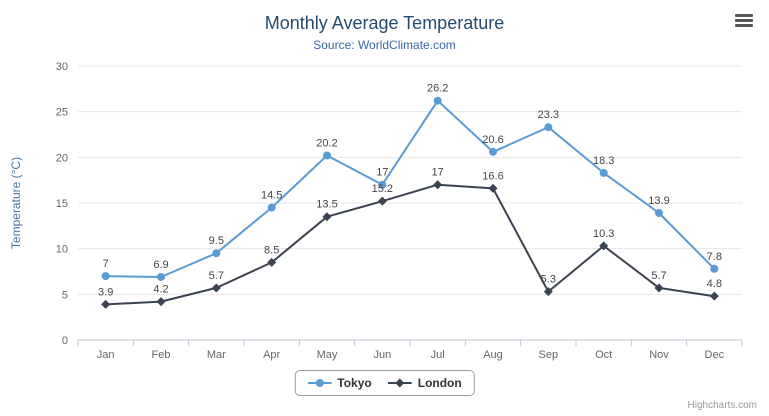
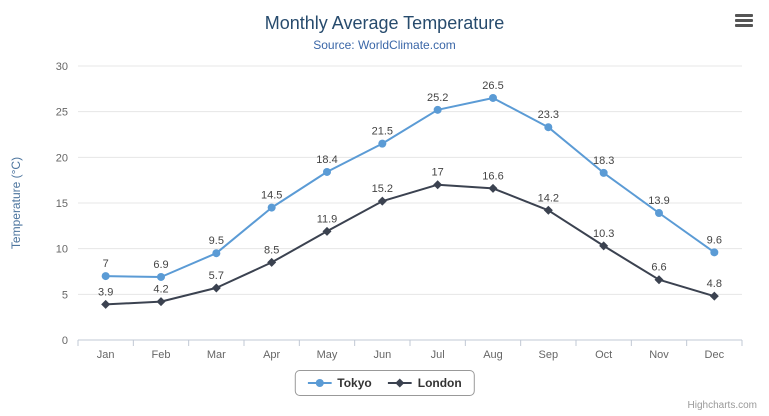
Tokyo/May: 20.2 -> 18.4
London/May: 13.5 -> 11.9
Tokyo/Jun: 17 -> 21.5
Tokyo/Jul: 26.2 -> 25.2
Tokyo/Aug: 20.6 -> 26.5
London/Sep: 5.3 -> 14.2
London/Nov: 5.7 -> 6.6
Tokyo/Dec: 7.8 -> 9.6
